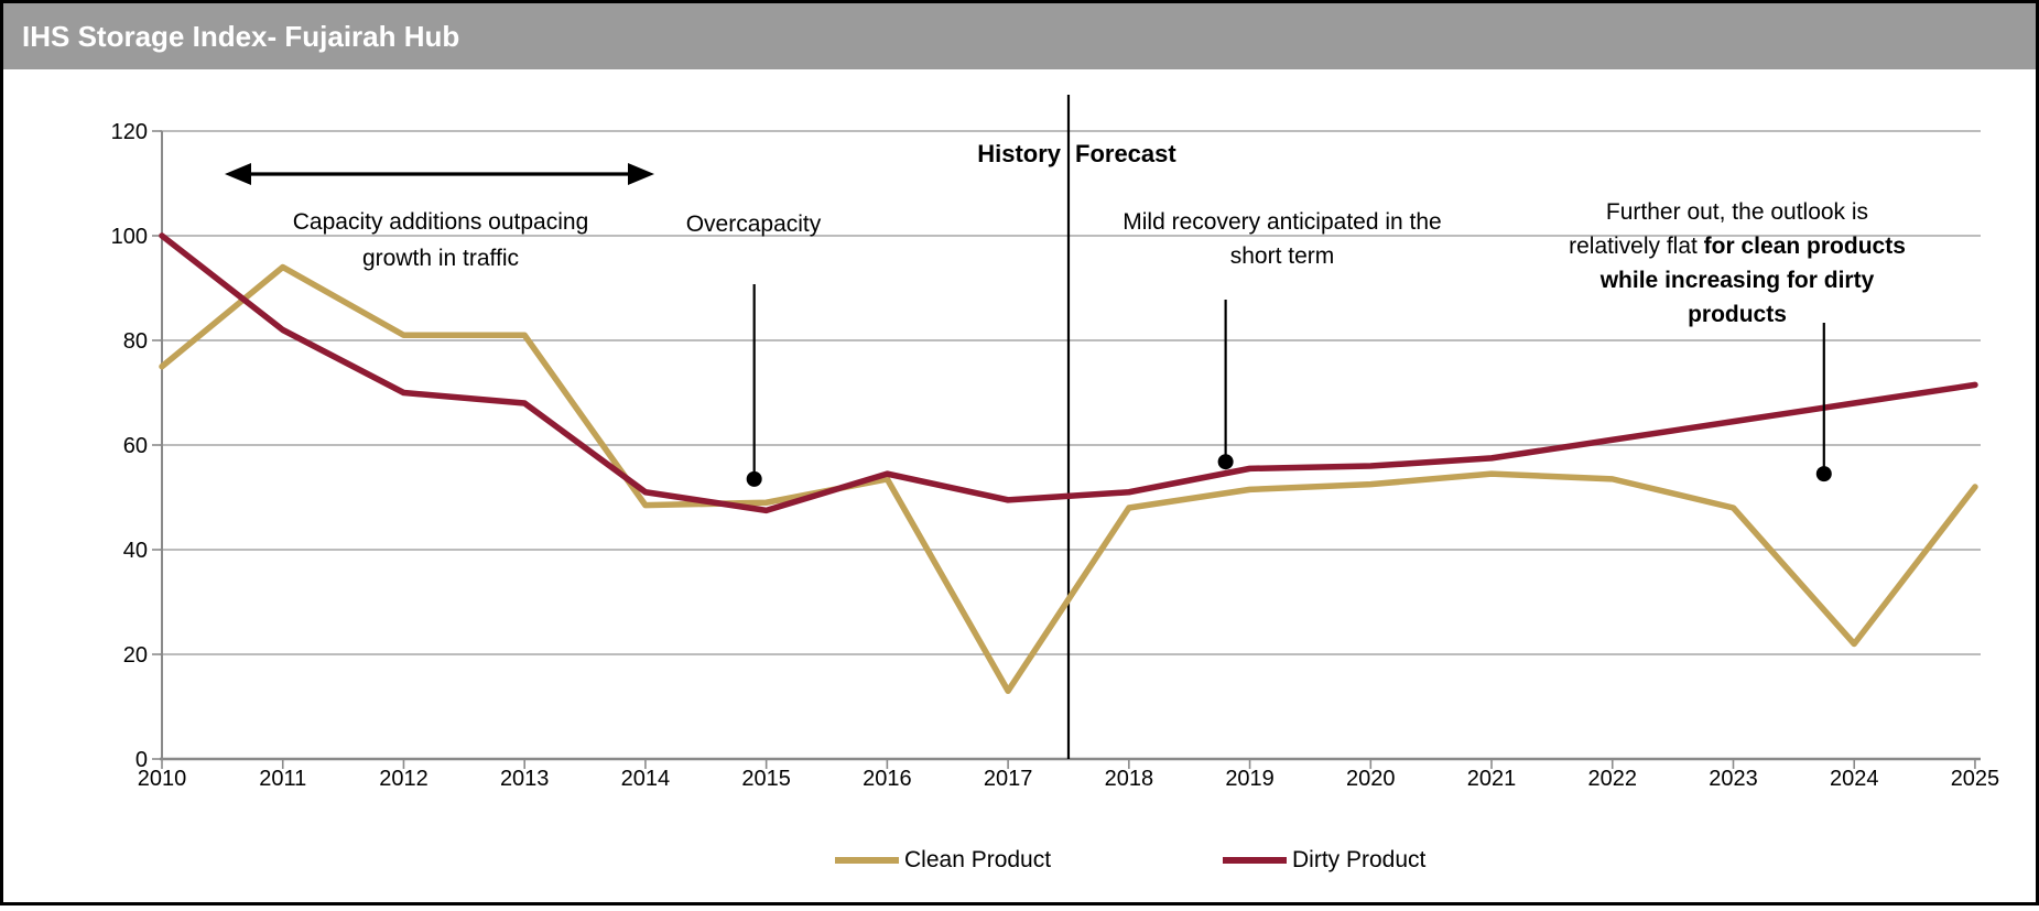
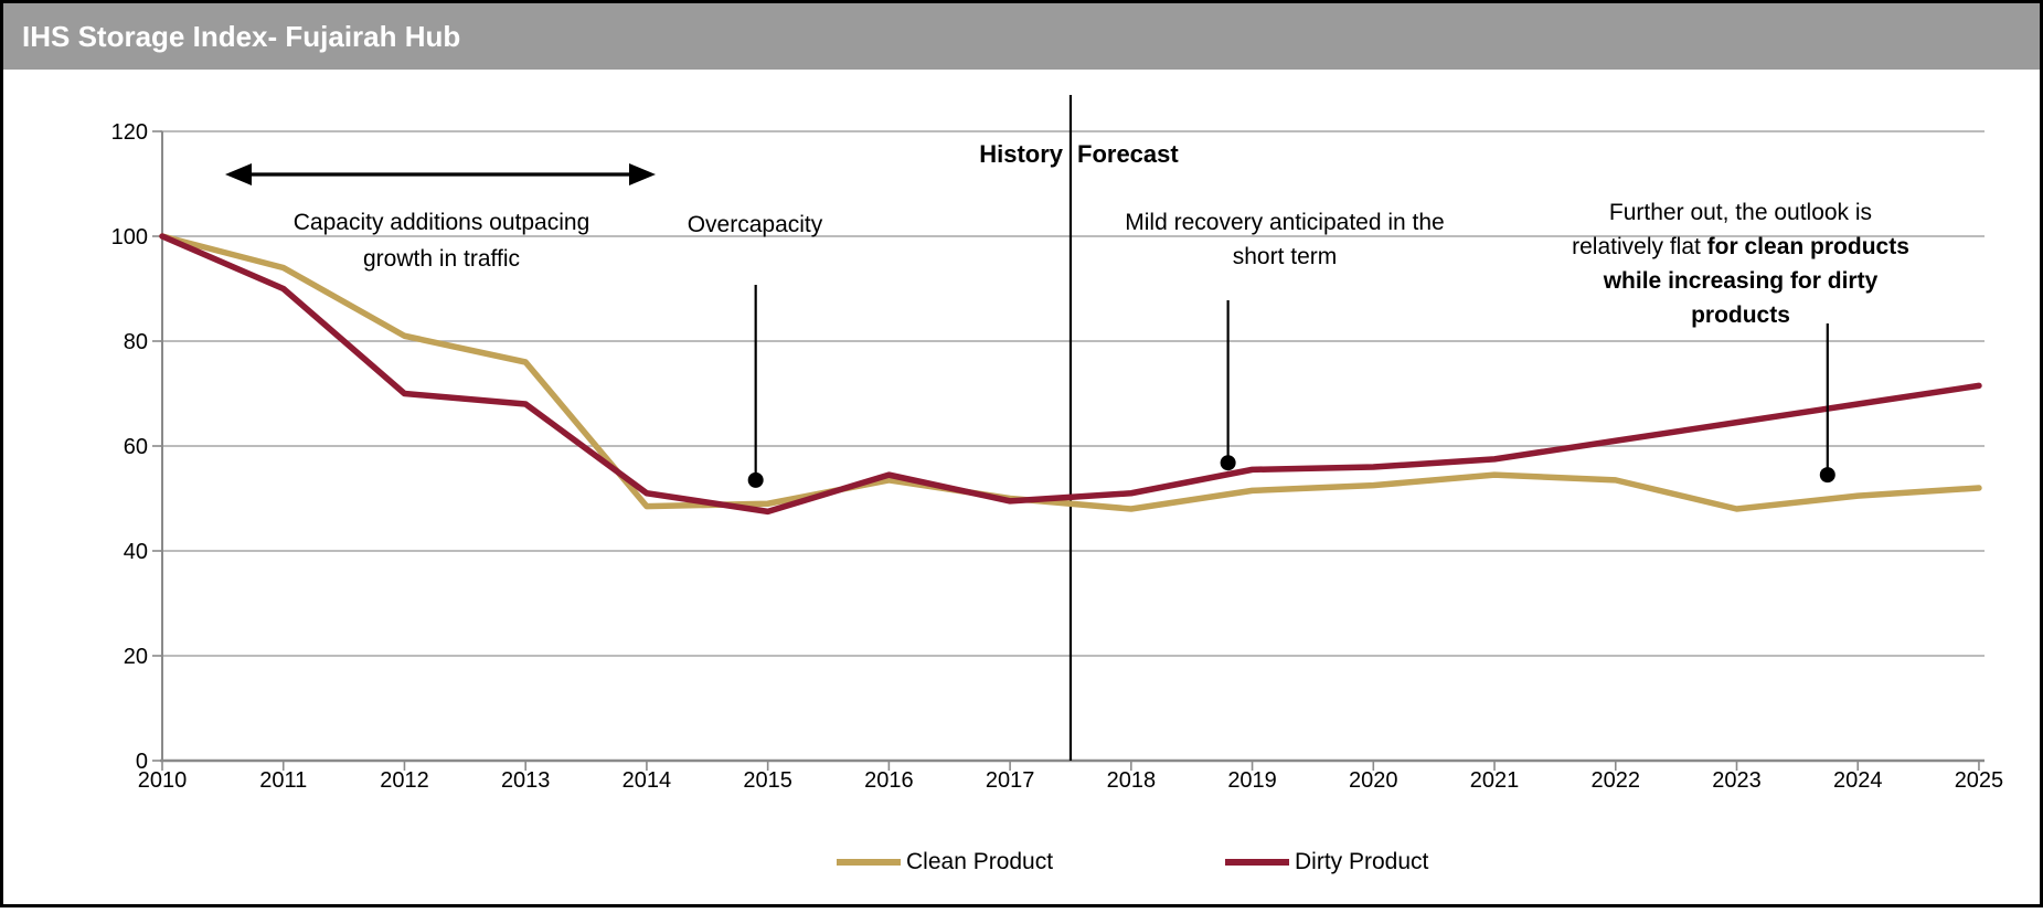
Clean Product/2010: 75 -> 100
Dirty Product/2011: 82 -> 90
Clean Product/2013: 81 -> 76
Clean Product/2017: 13 -> 50
Clean Product/2024: 22 -> 50
